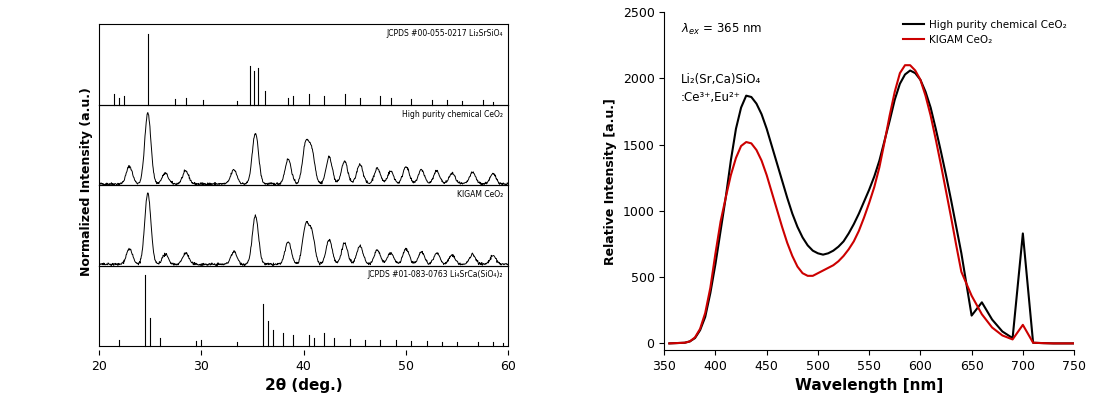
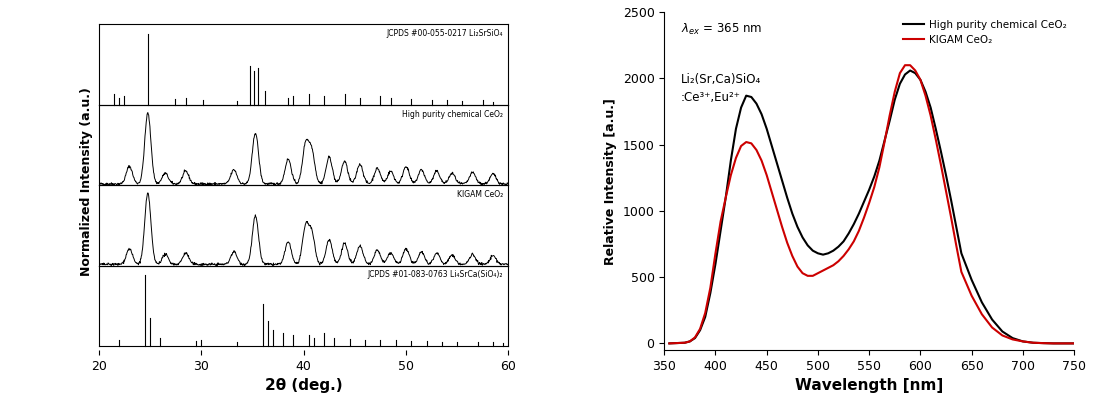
High purity chemical CeO₂/650: 210 -> 480
High purity chemical CeO₂/700: 830 -> 20
KIGAM CeO₂/700: 140 -> 20
